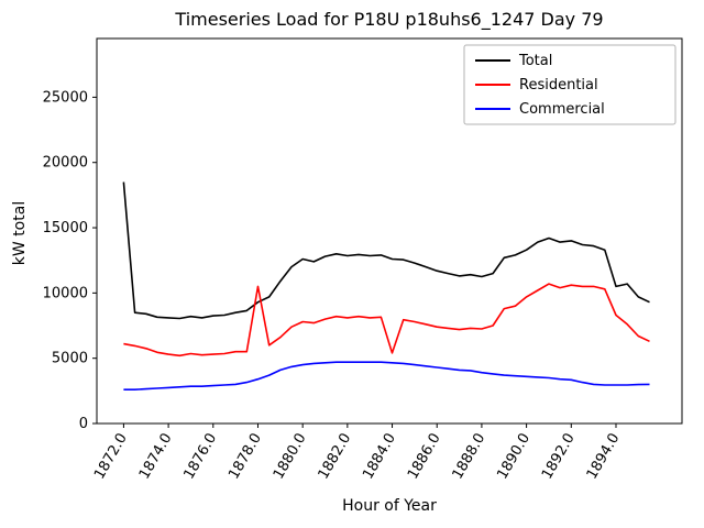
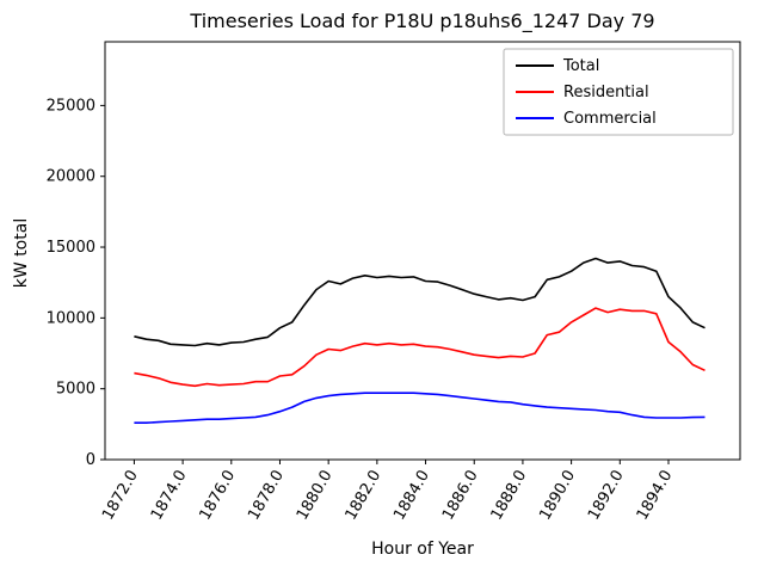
Total/1872.0: 18500 -> 8700
Residential/1878.0: 10500 -> 5900
Residential/1884.0: 5400 -> 8000
Total/1894.0: 10500 -> 11500
